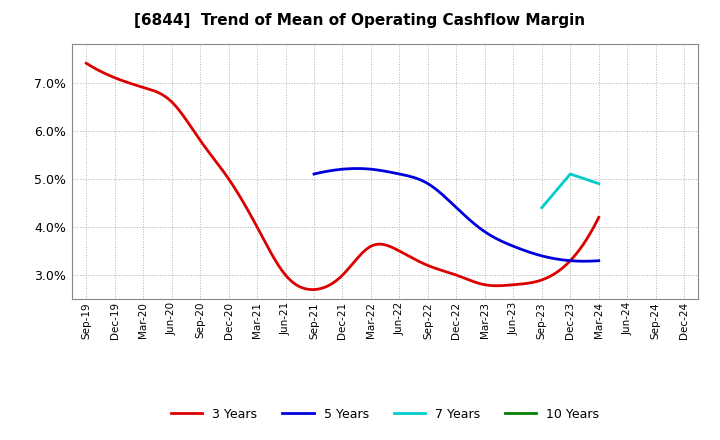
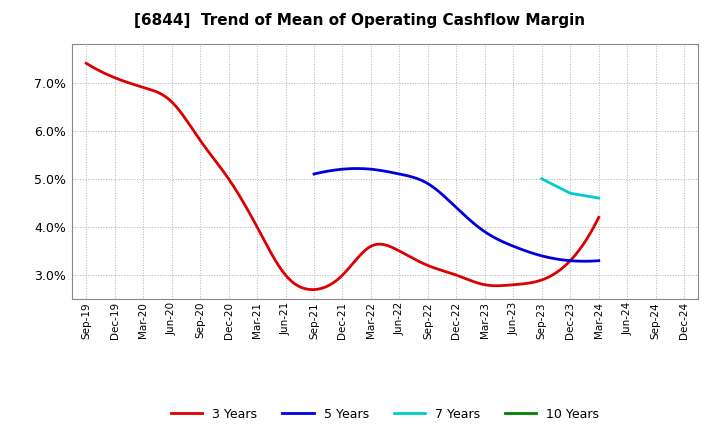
7 Years/Sep-23: 4.4% -> 5.0%
7 Years/Dec-23: 5.1% -> 4.7%
7 Years/Mar-24: 4.9% -> 4.6%
